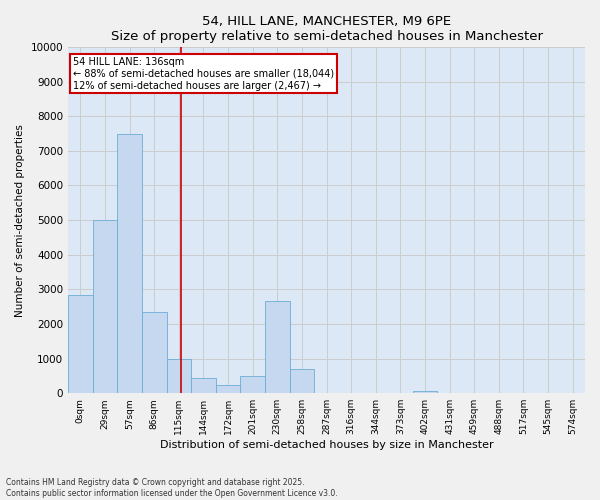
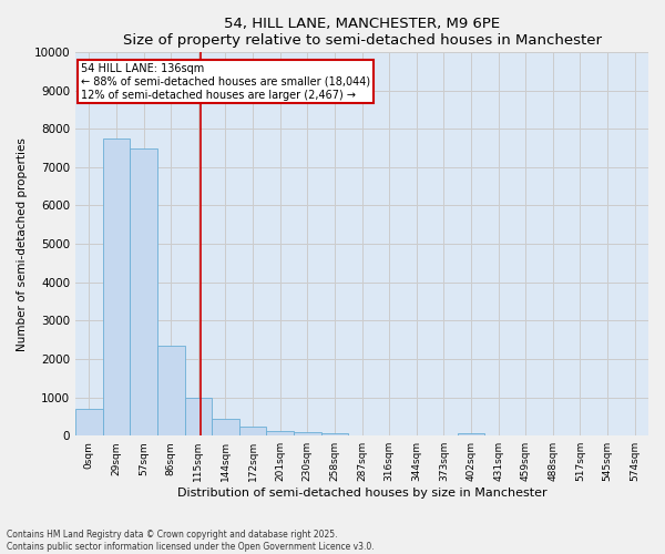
0sqm: 2850 -> 700
29sqm: 5000 -> 7750
201sqm: 500 -> 130
230sqm: 2650 -> 100
258sqm: 700 -> 60
